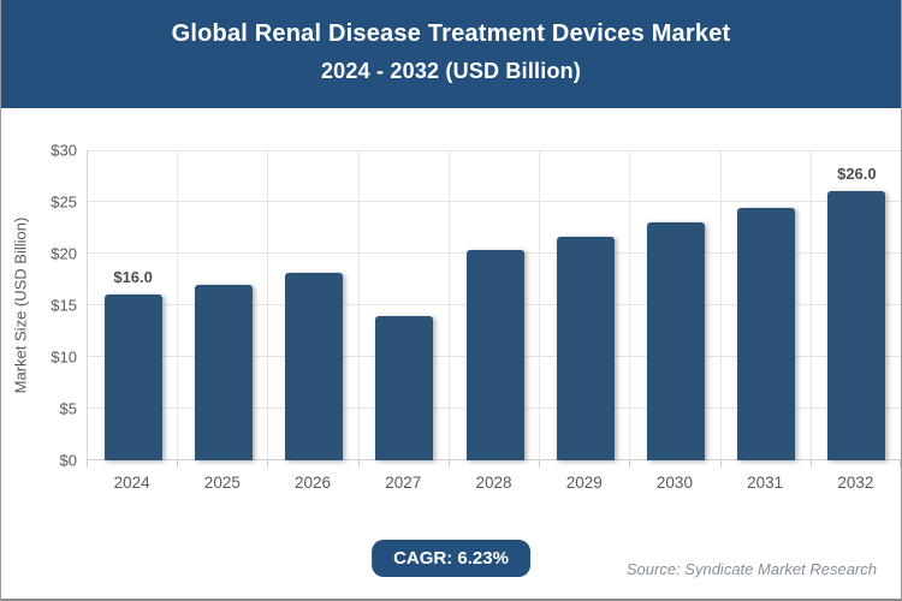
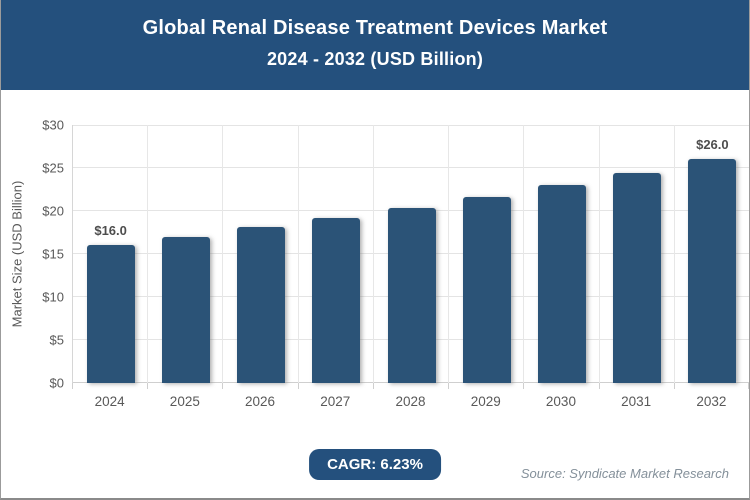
2027: $14 -> $19
